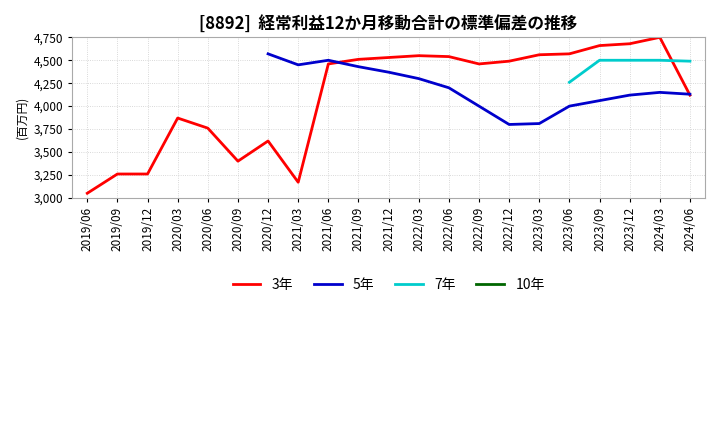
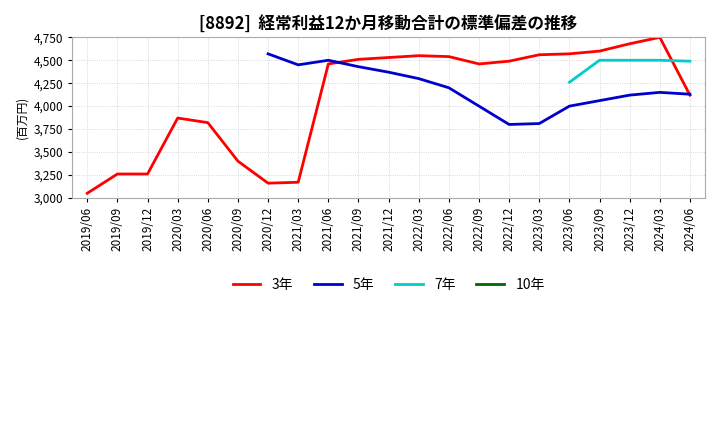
3年/2020/06: 3,760 -> 3,820
3年/2020/12: 3,620 -> 3,160
3年/2023/09: 4,660 -> 4,600
